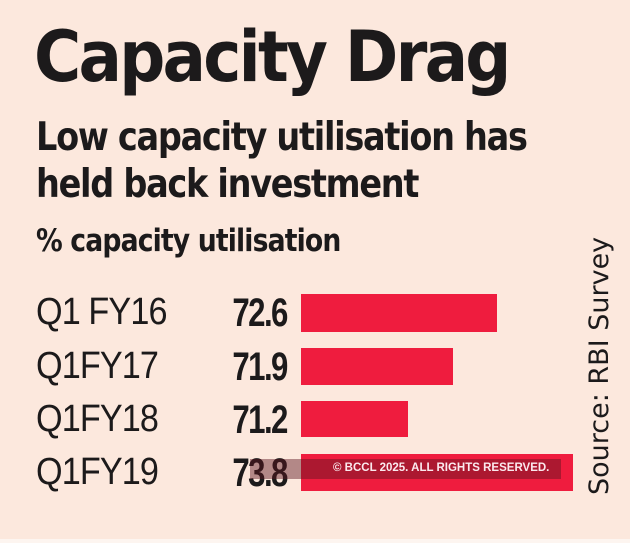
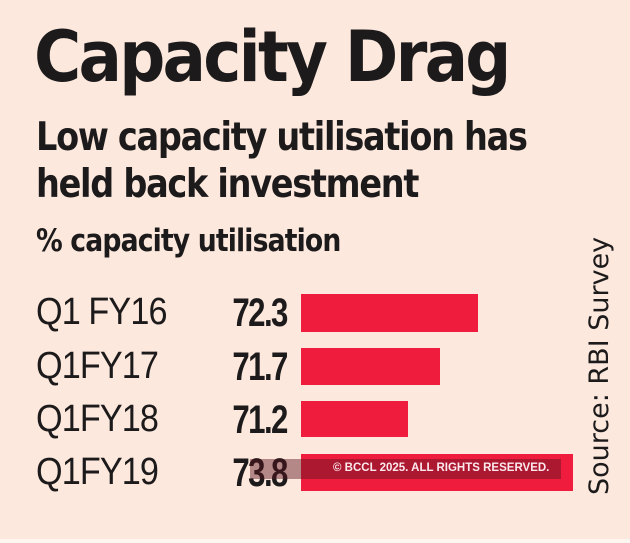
Q1 FY16: 72.6 -> 72.3
Q1FY17: 71.9 -> 71.7
